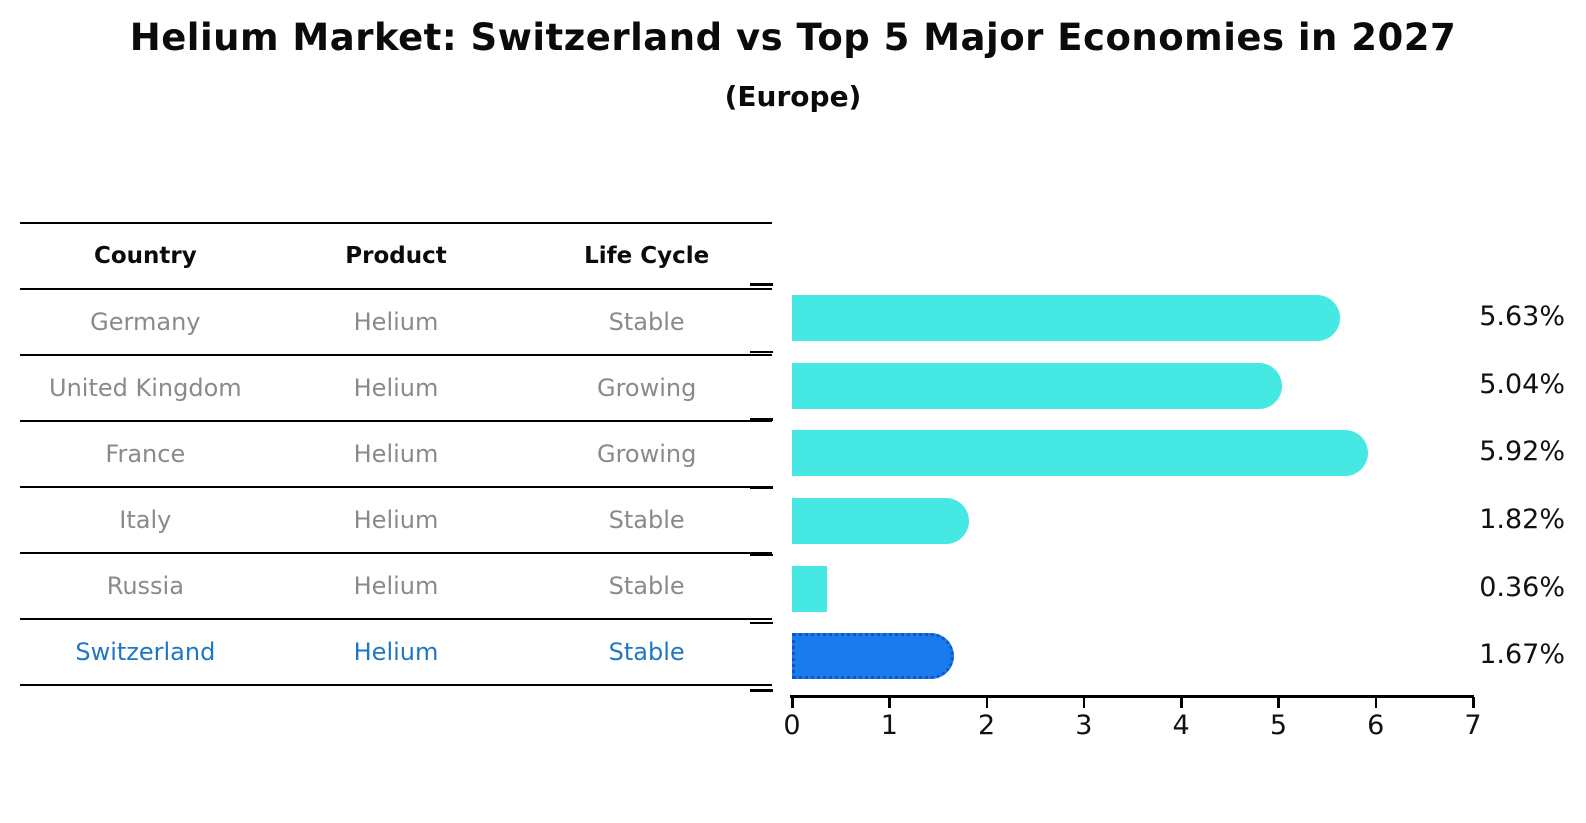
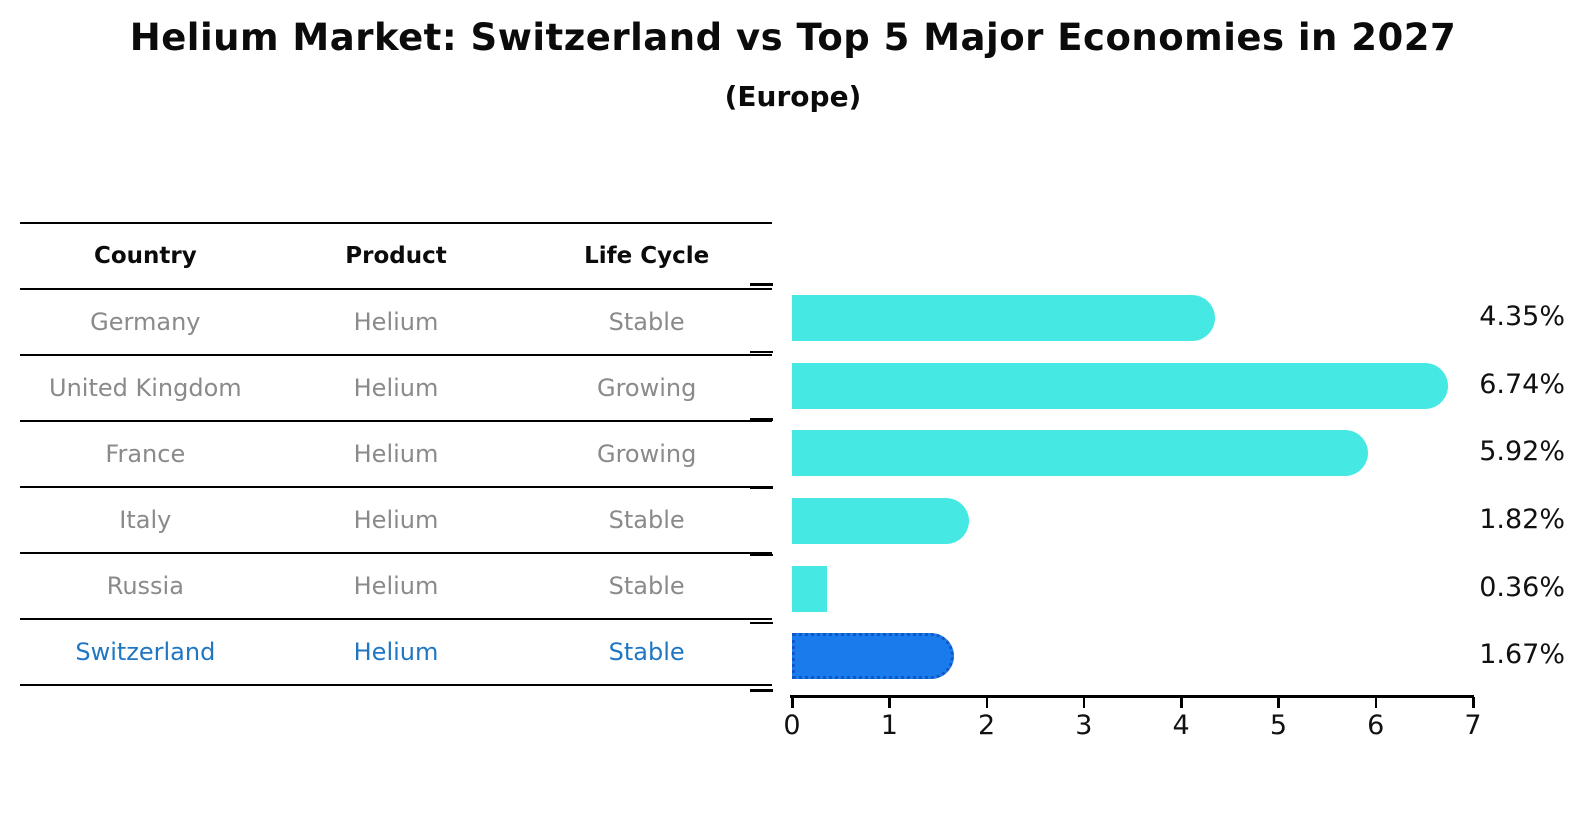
Germany: 5.63% -> 4.35%
United Kingdom: 5.04% -> 6.74%
